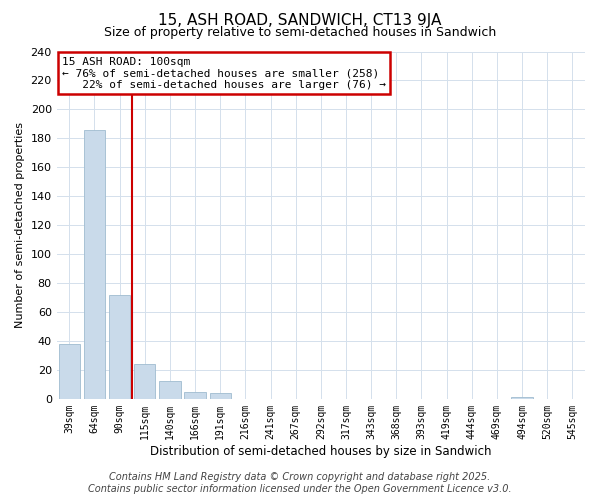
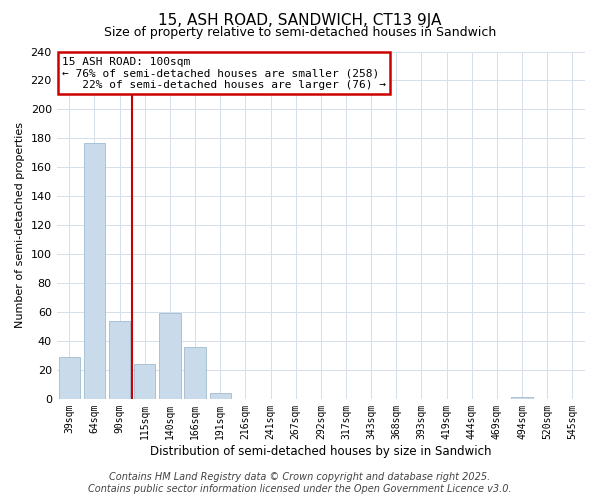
39sqm: 38 -> 29
64sqm: 186 -> 177
90sqm: 72 -> 54
140sqm: 12 -> 59
166sqm: 5 -> 36
